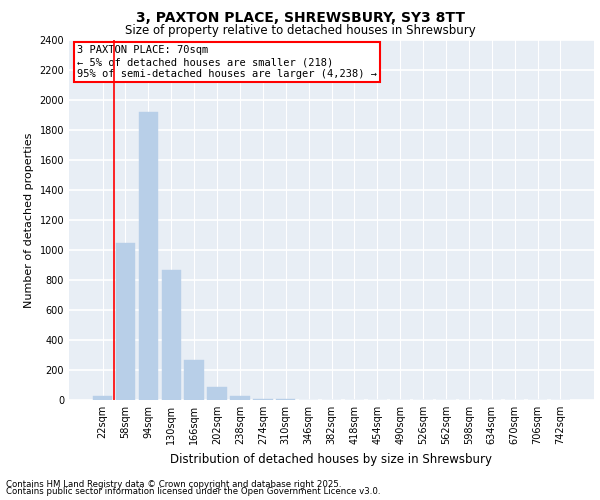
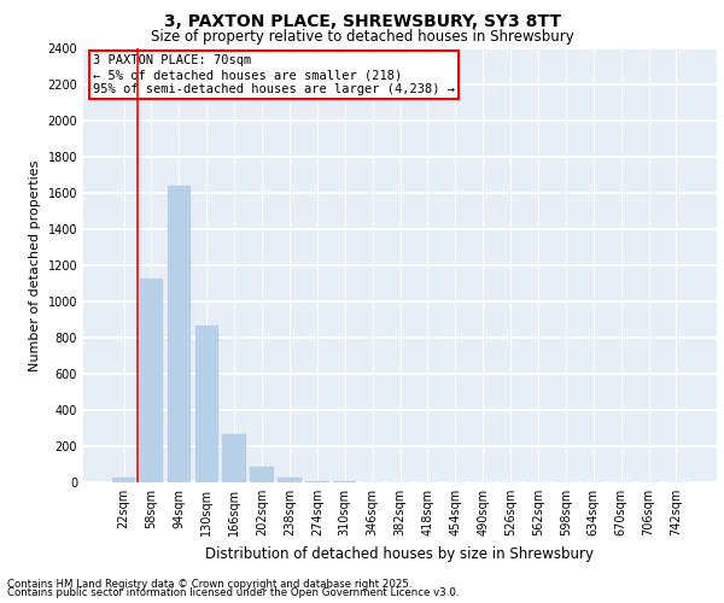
58sqm: 1050 -> 1130
94sqm: 1920 -> 1640
